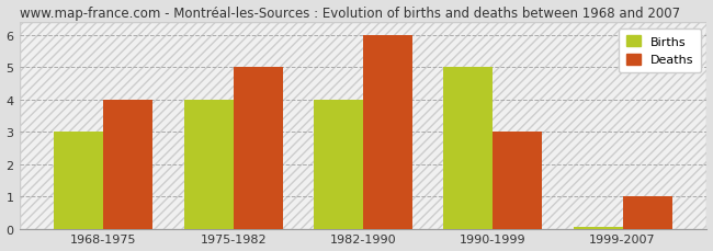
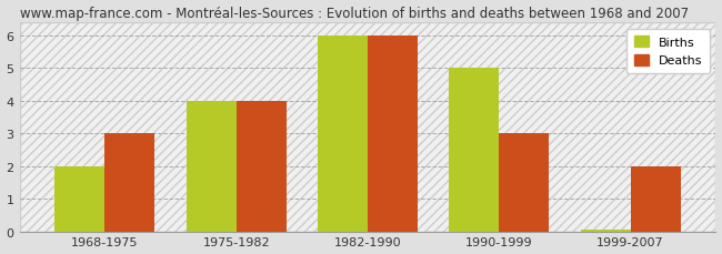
Births/1968-1975: 3.00 -> 2.00
Deaths/1968-1975: 4 -> 3
Deaths/1975-1982: 5 -> 4
Births/1982-1990: 4.00 -> 6.00
Deaths/1999-2007: 1 -> 2
